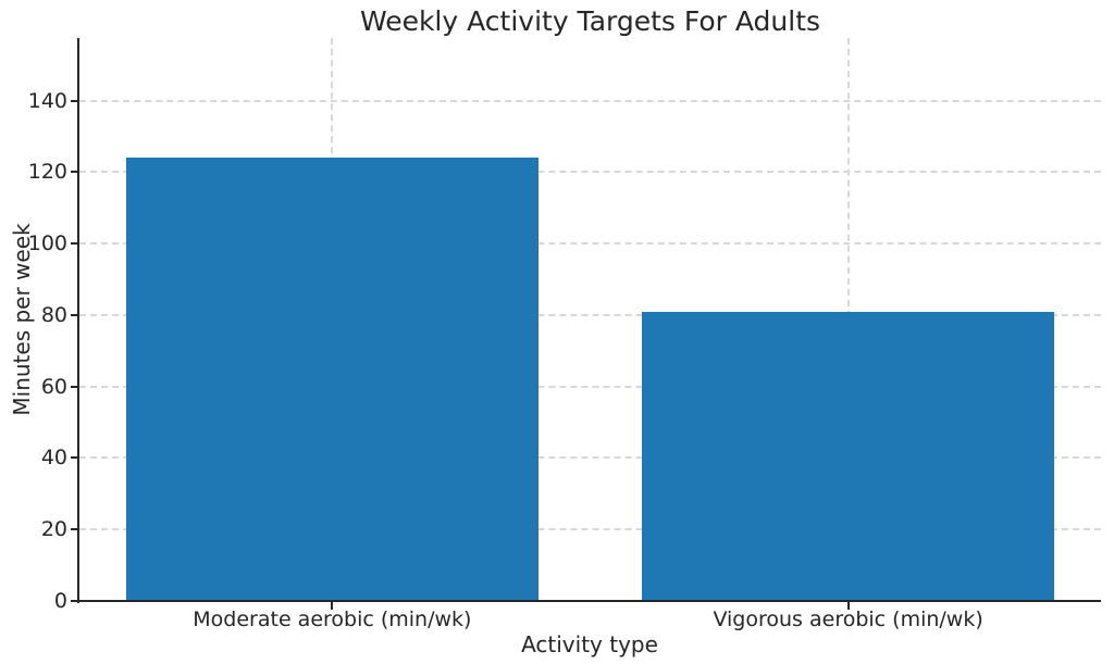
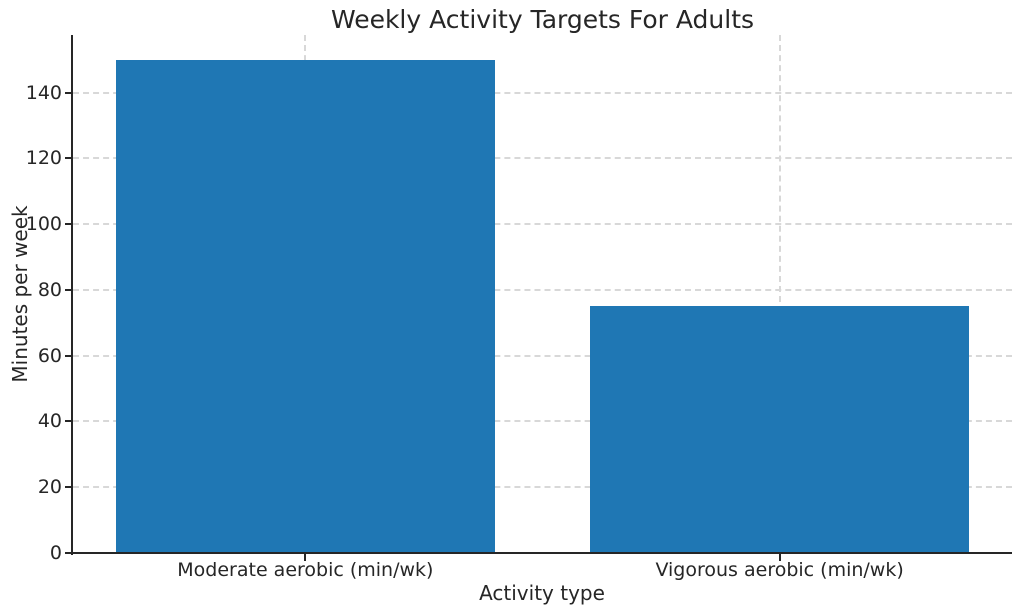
Moderate aerobic (min/wk): 124 -> 150
Vigorous aerobic (min/wk): 81 -> 75
